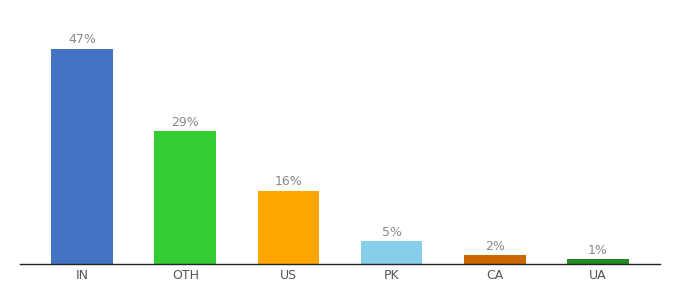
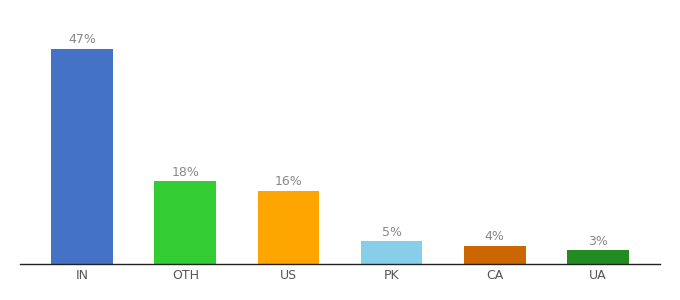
OTH: 29% -> 18%
CA: 2% -> 4%
UA: 1% -> 3%
